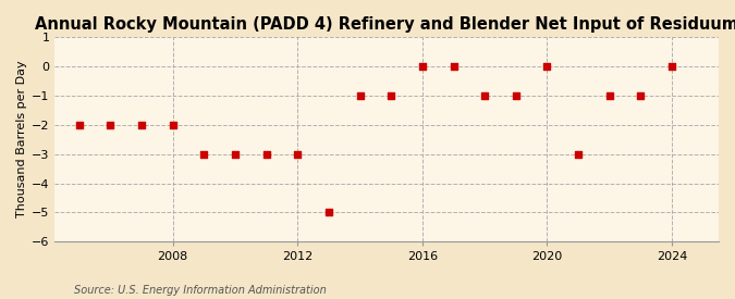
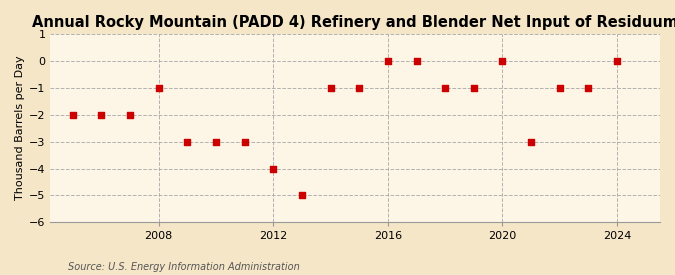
2008: -2 -> -1
2012: -3 -> -4
